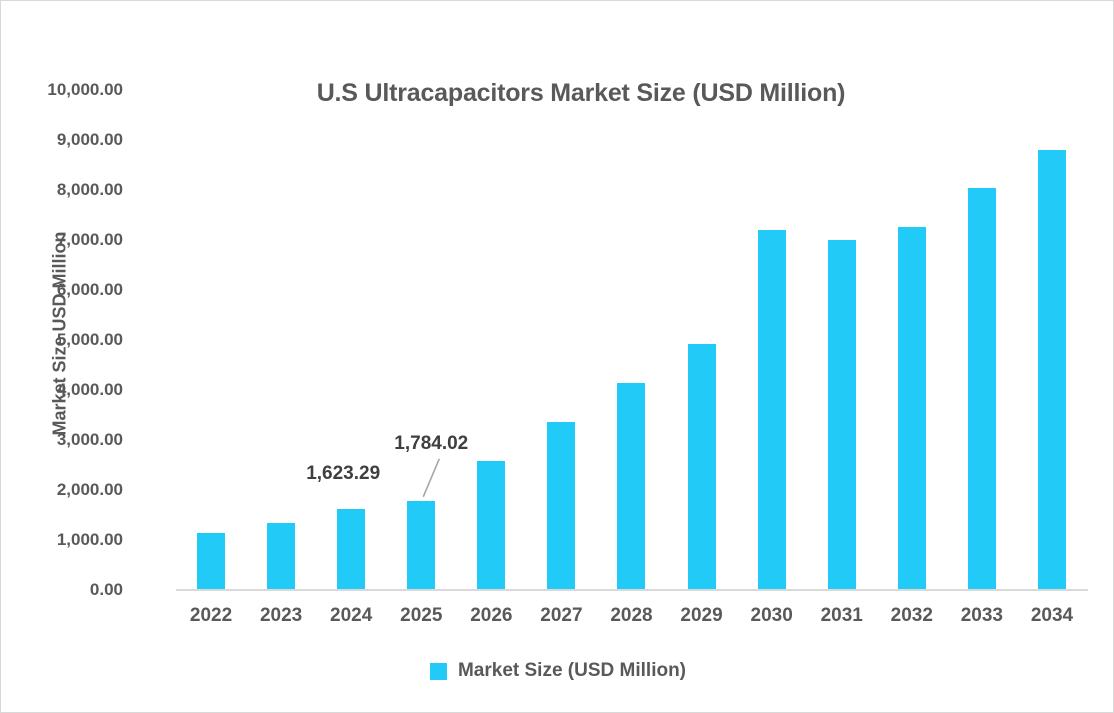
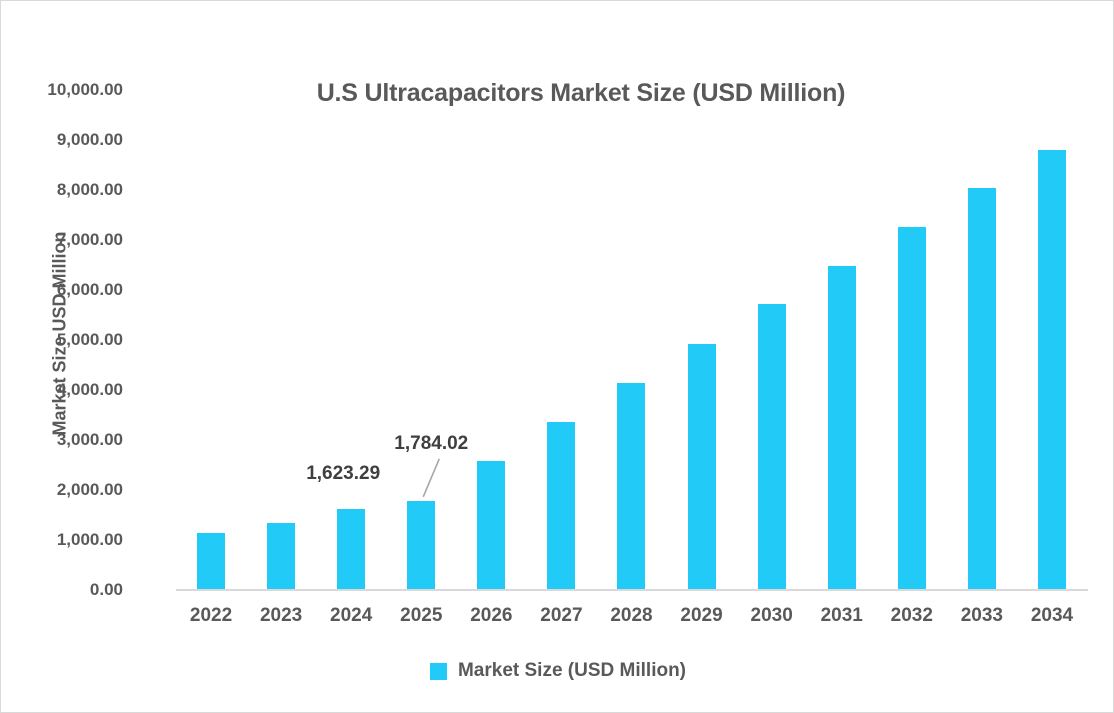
2030: 7200 -> 5700
2031: 7000 -> 6500
